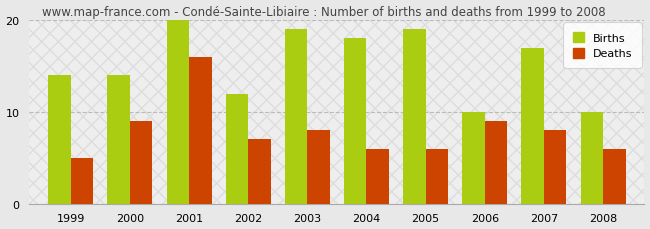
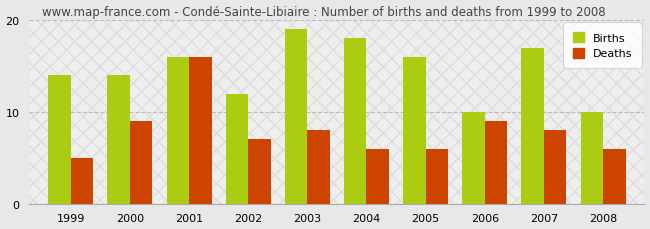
Births/2001: 20 -> 16
Births/2005: 19 -> 16
